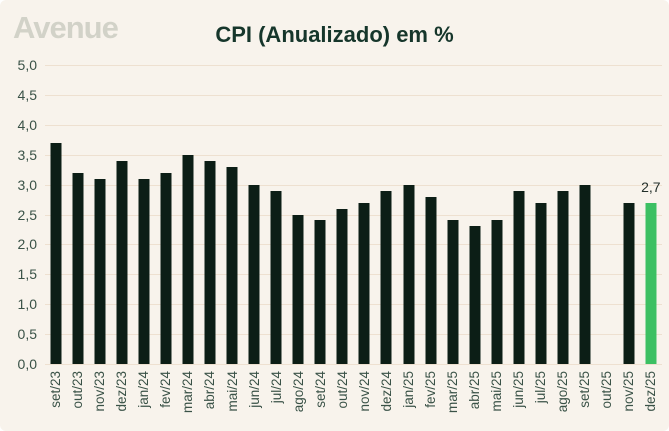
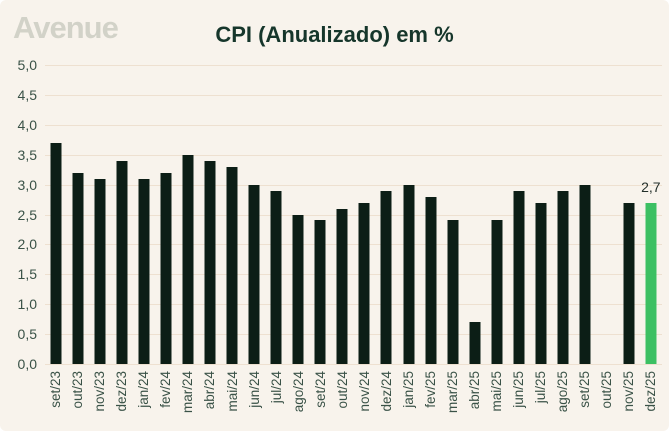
abr/25: 2,3 -> 0,7
